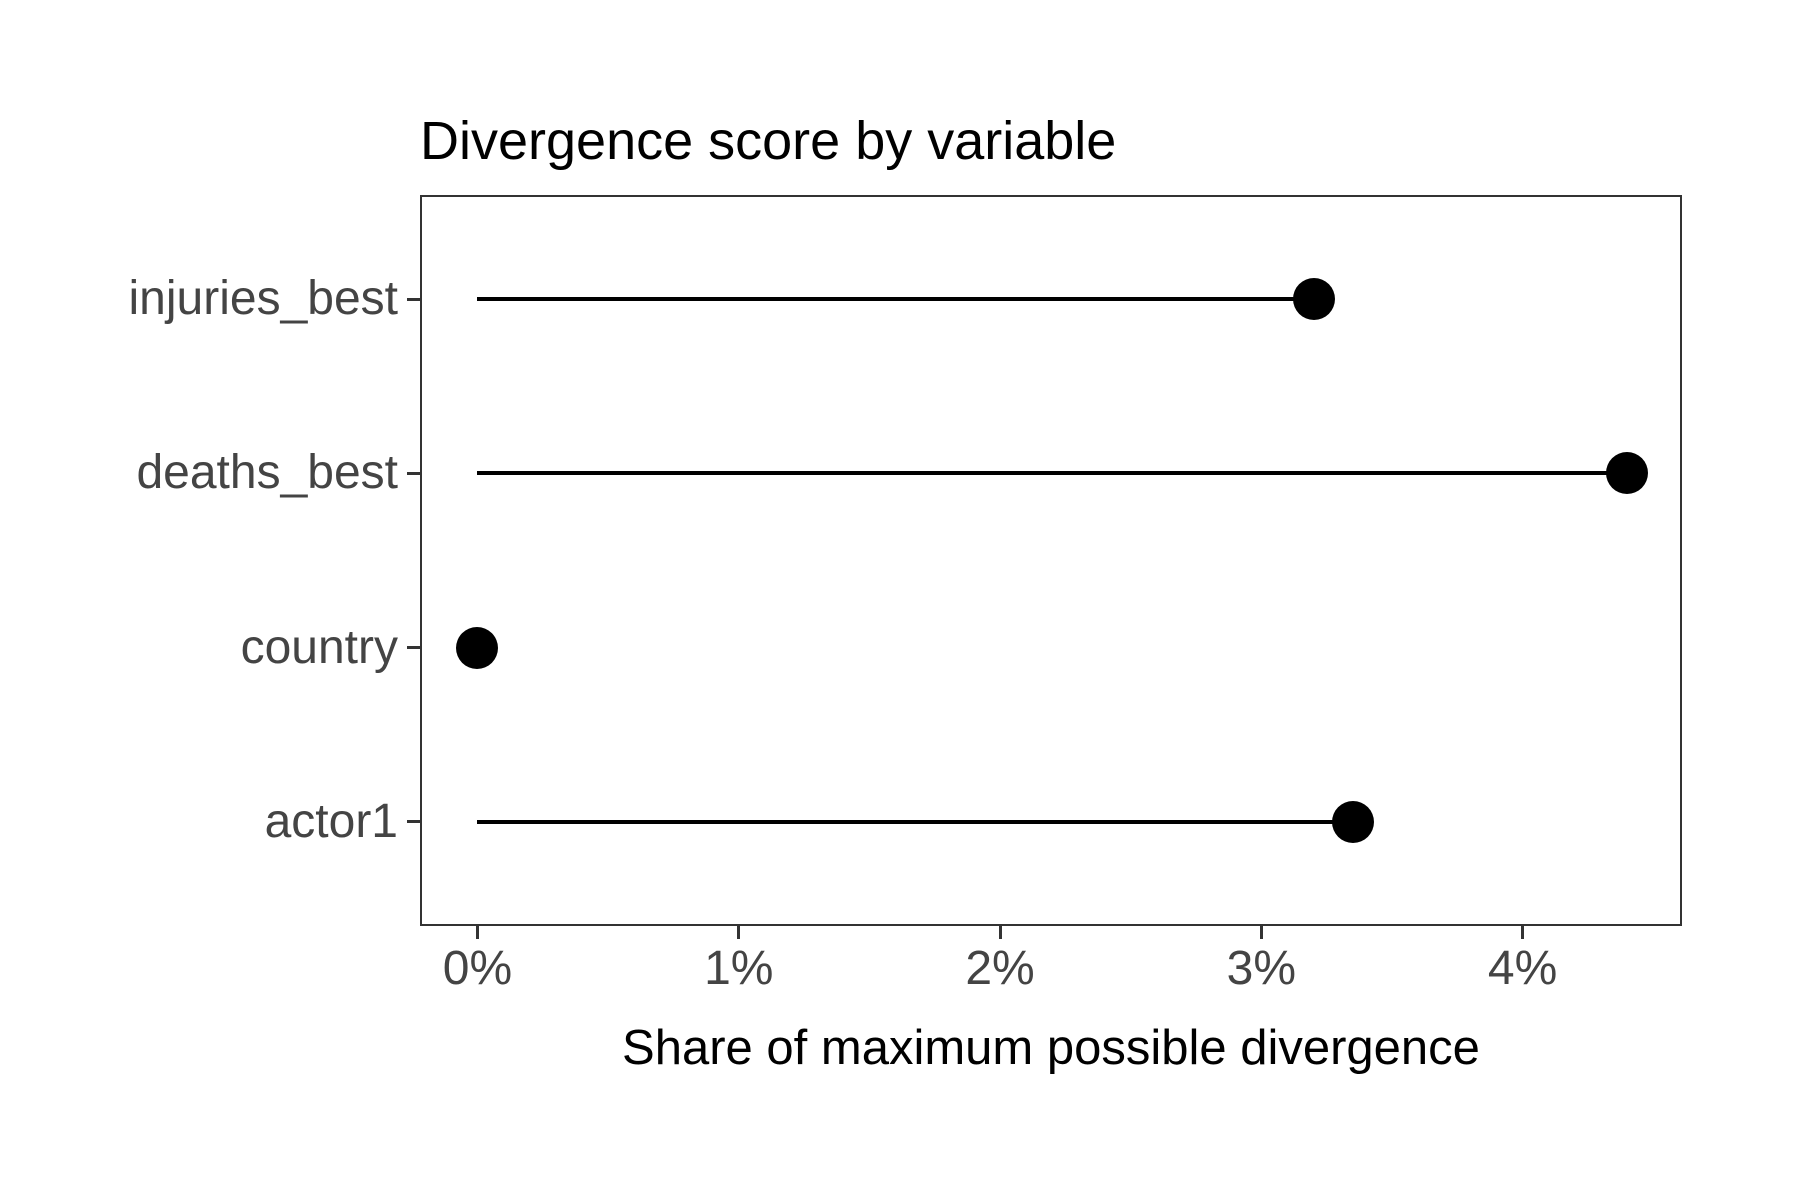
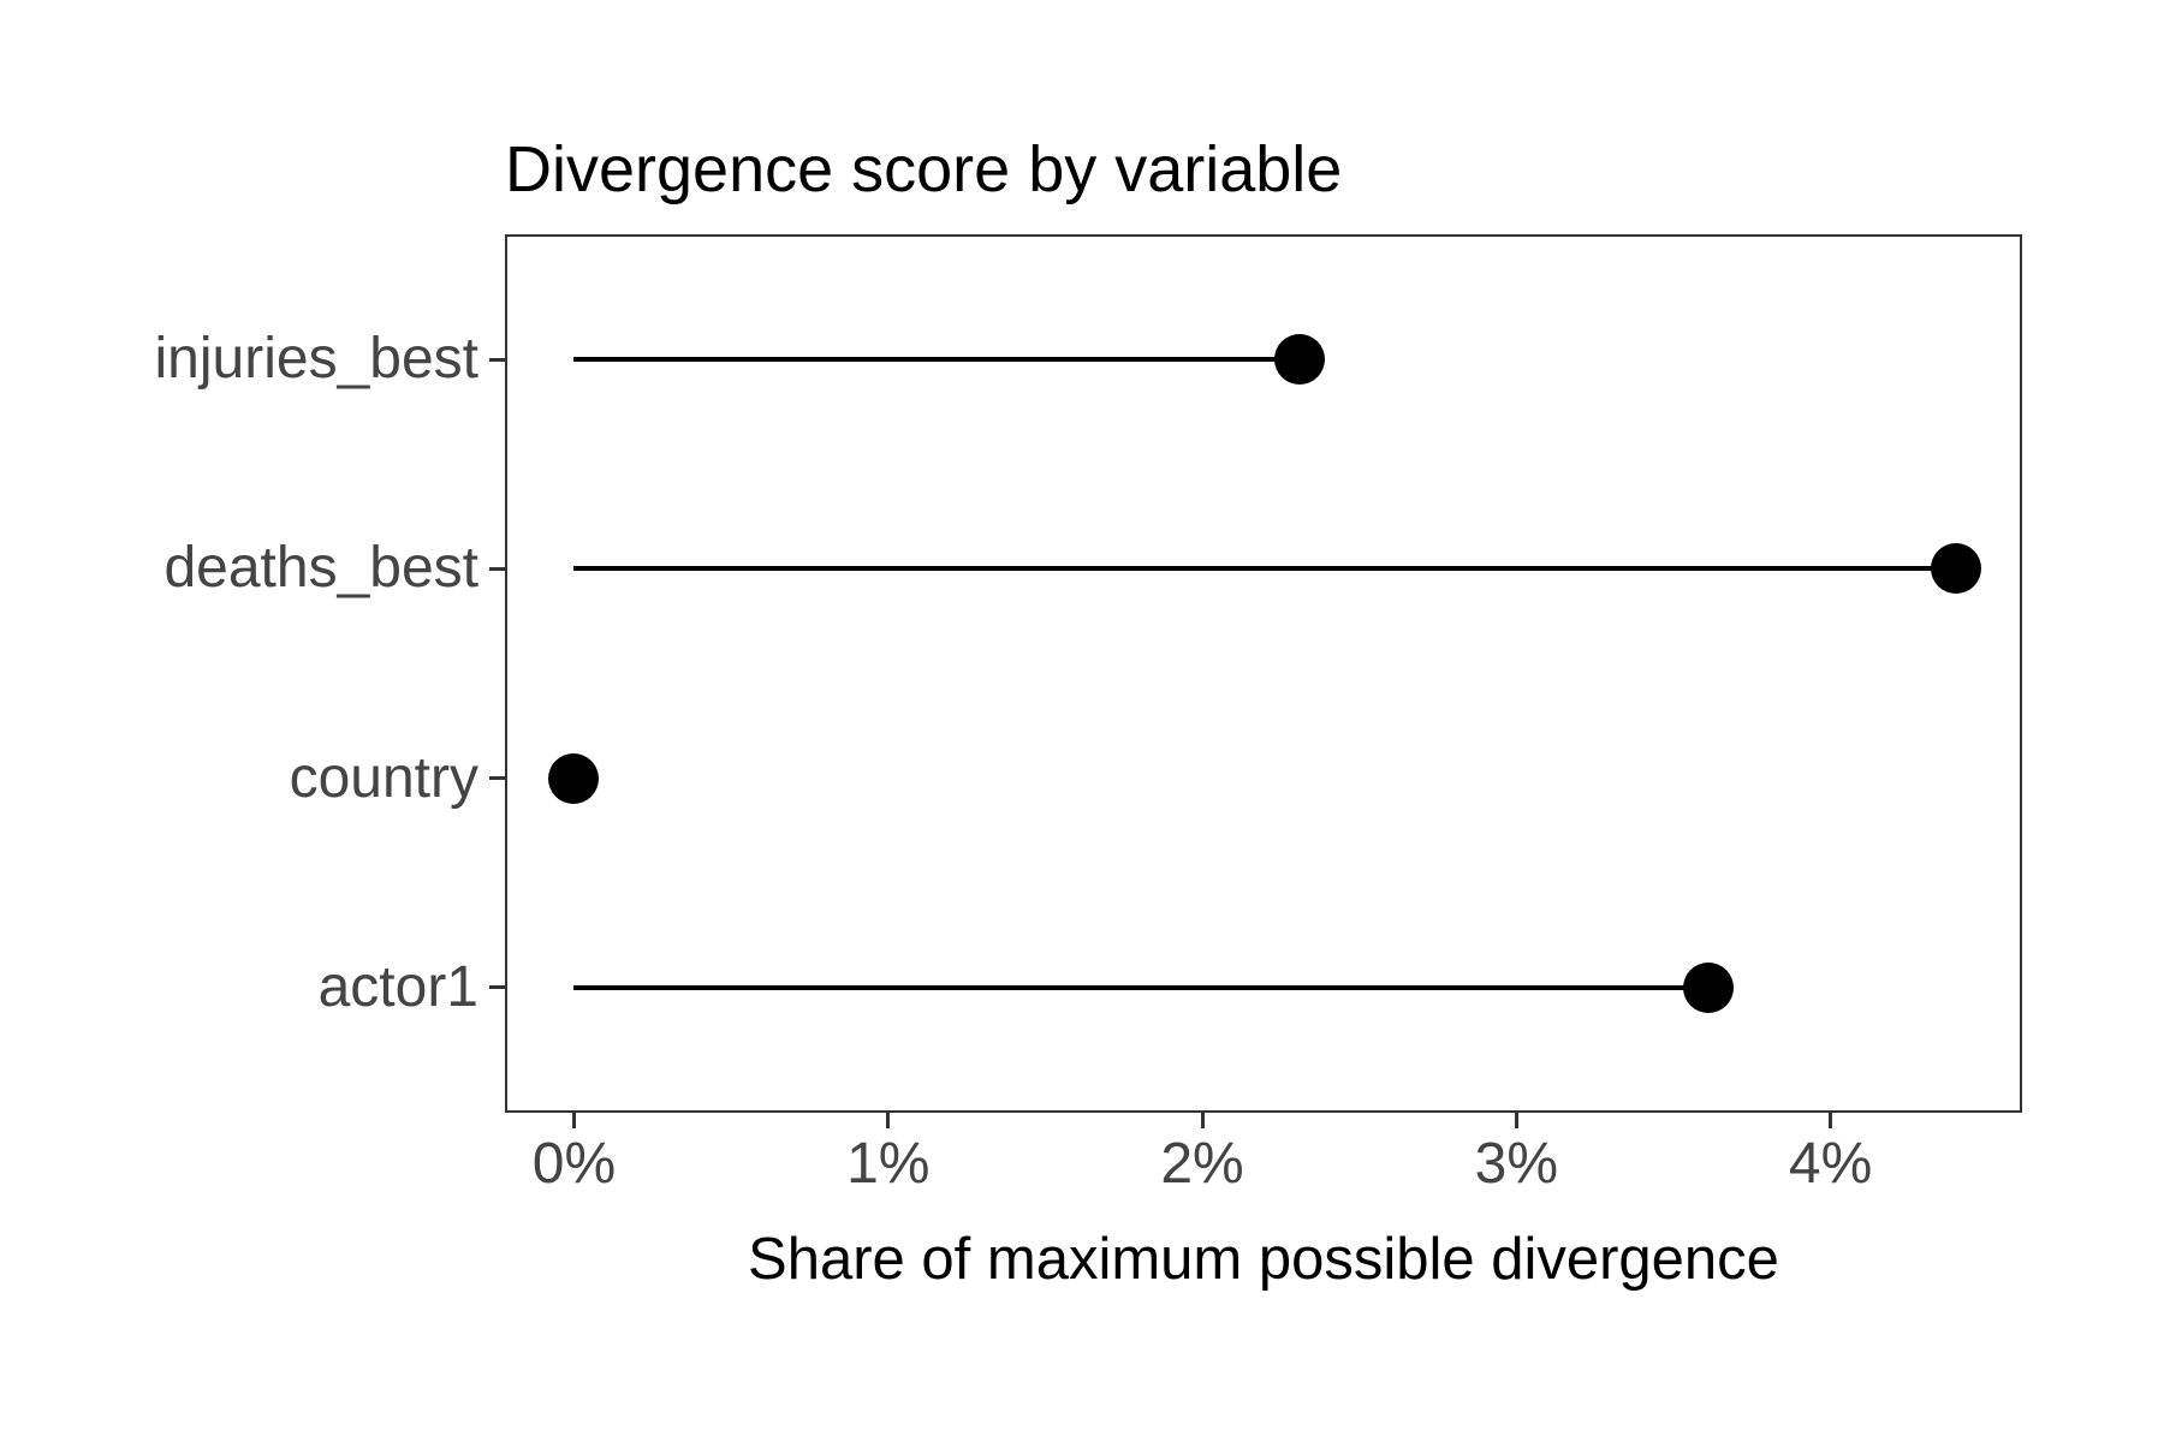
injuries_best: 3.20% -> 2.31%
actor1: 3.35% -> 3.61%
